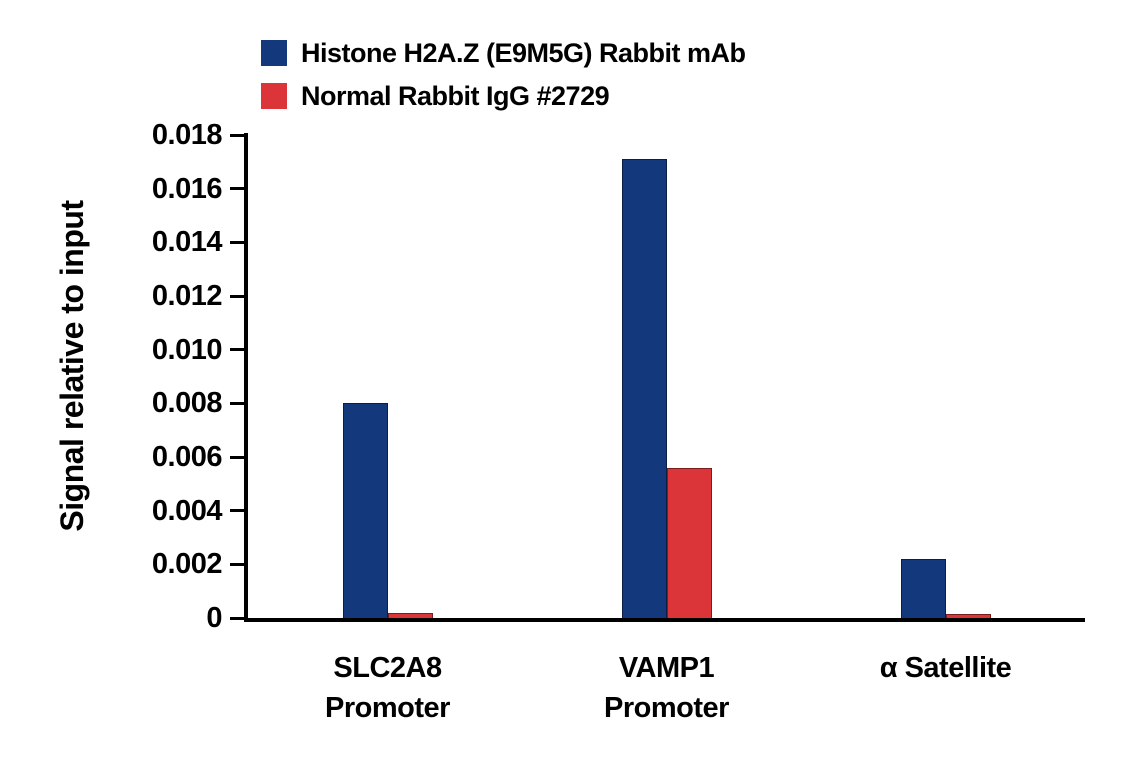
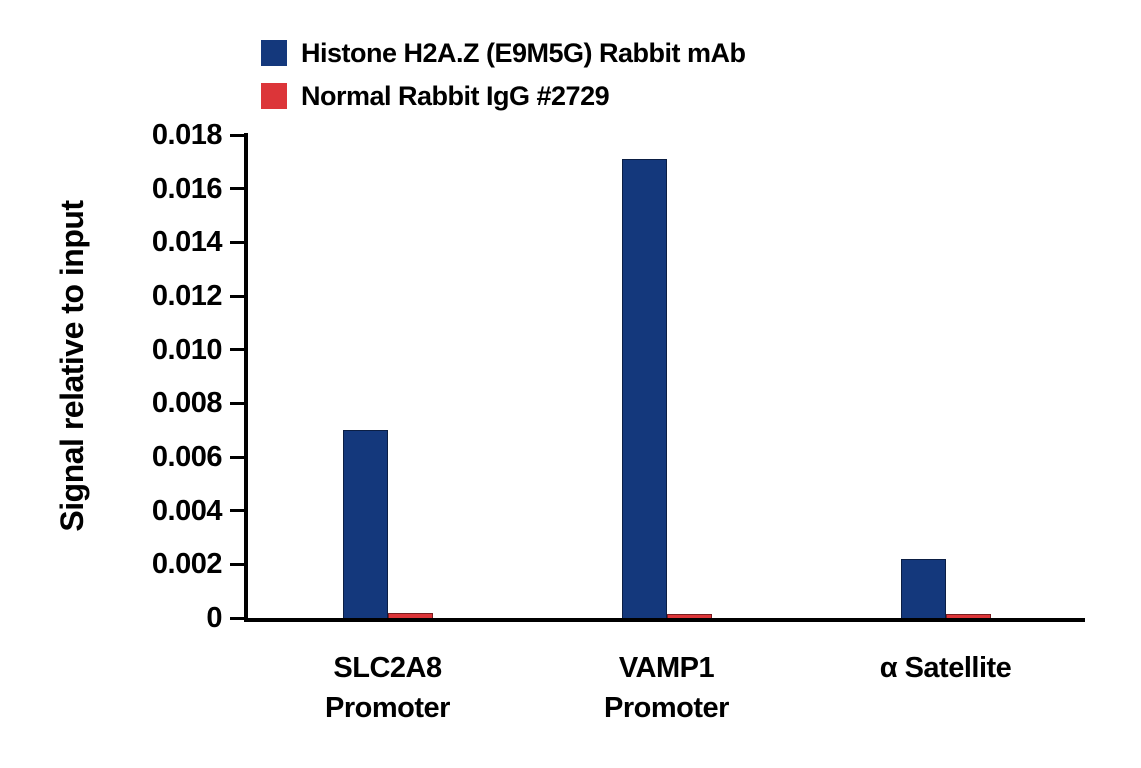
Histone H2A.Z (E9M5G) Rabbit mAb/SLC2A8 Promoter: 0.0080 -> 0.0070
Normal Rabbit IgG #2729/VAMP1 Promoter: 0.0056 -> 0.0001
